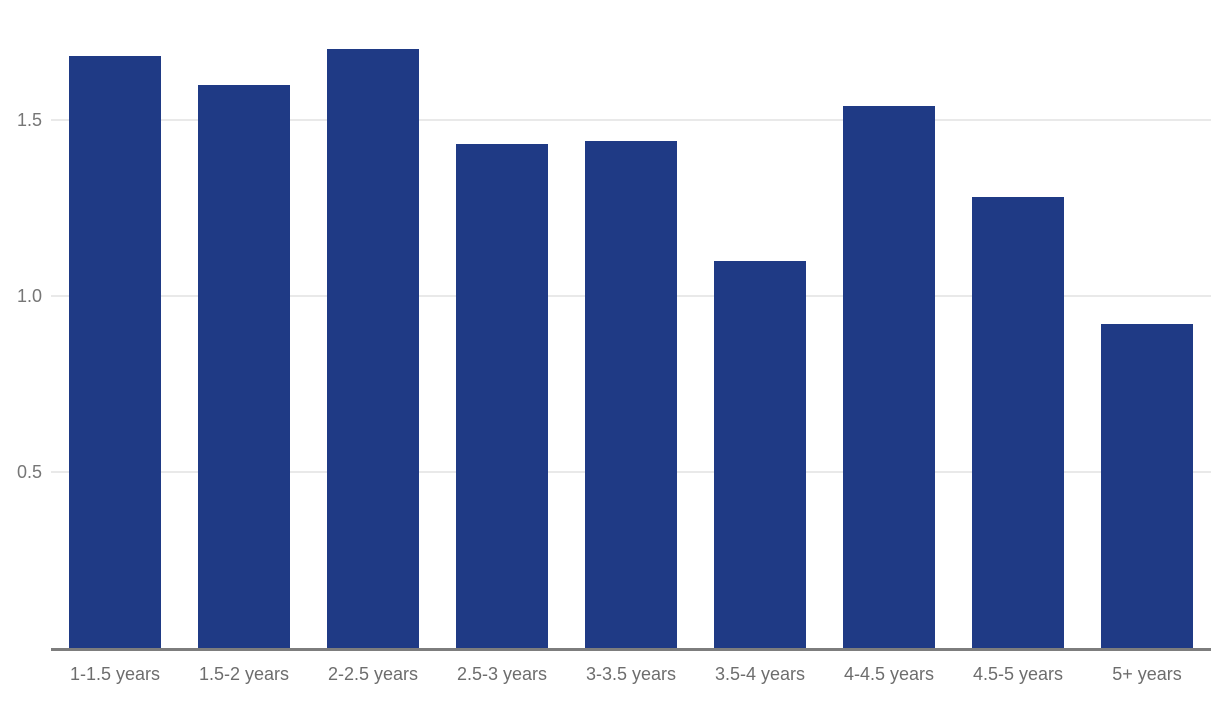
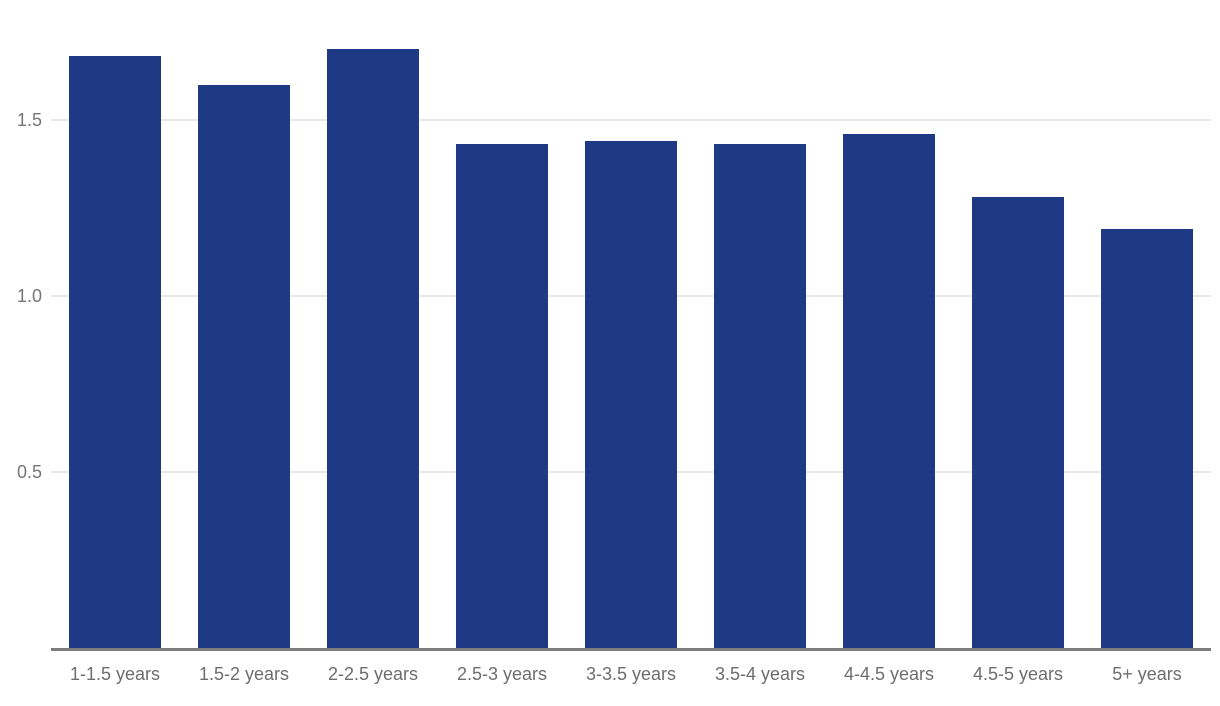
3.5-4 years: 1.10 -> 1.43
4-4.5 years: 1.54 -> 1.46
5+ years: 0.92 -> 1.19
